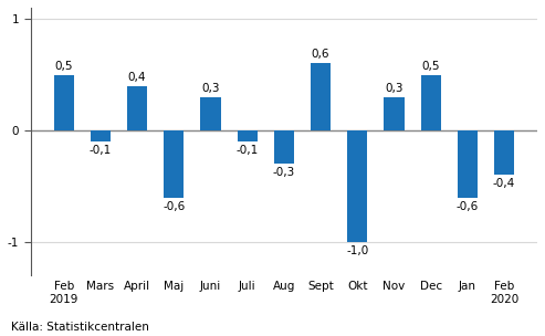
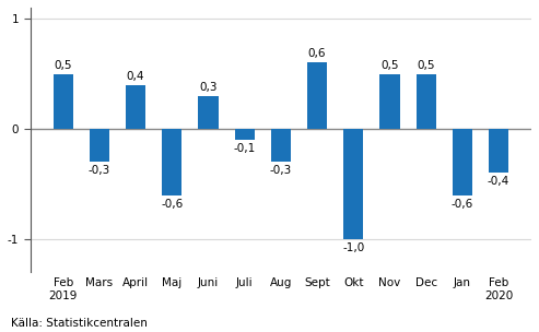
Mars: -0,1 -> -0,3
Nov: 0,3 -> 0,5
